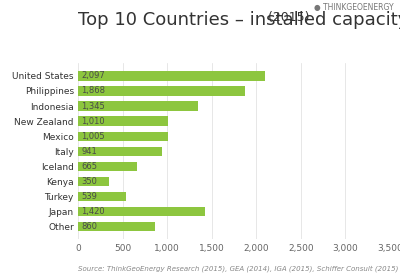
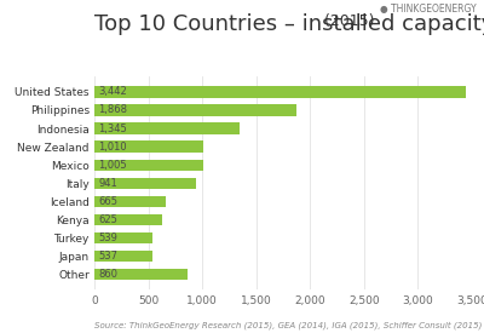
United States: 2,097 -> 3,442
Kenya: 350 -> 625
Japan: 1,420 -> 537
